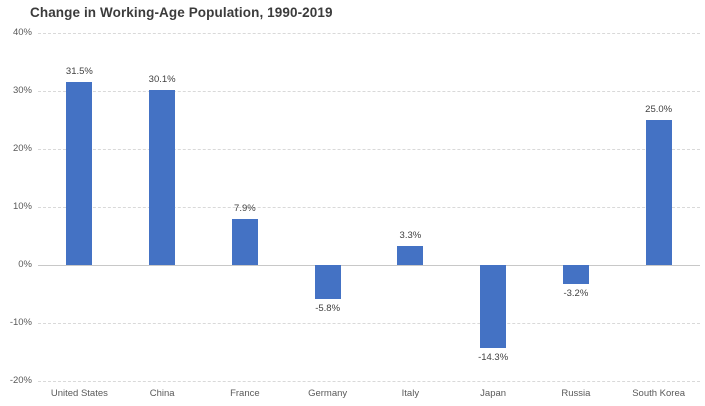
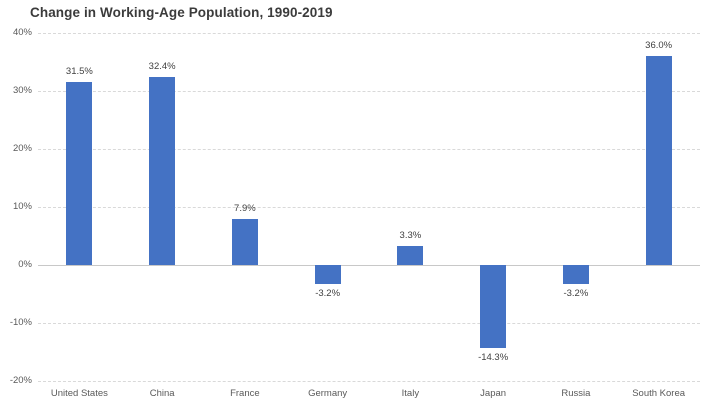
China: 30.1% -> 32.4%
Germany: -5.8% -> -3.2%
South Korea: 25.0% -> 36.0%
